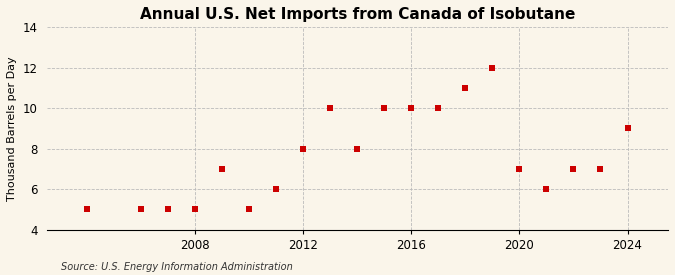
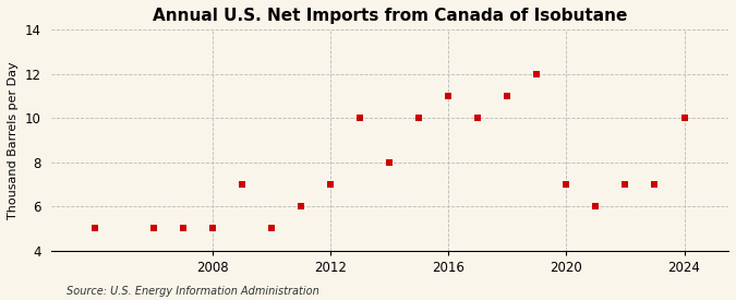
2012: 8 -> 7
2016: 10 -> 11
2024: 9 -> 10
